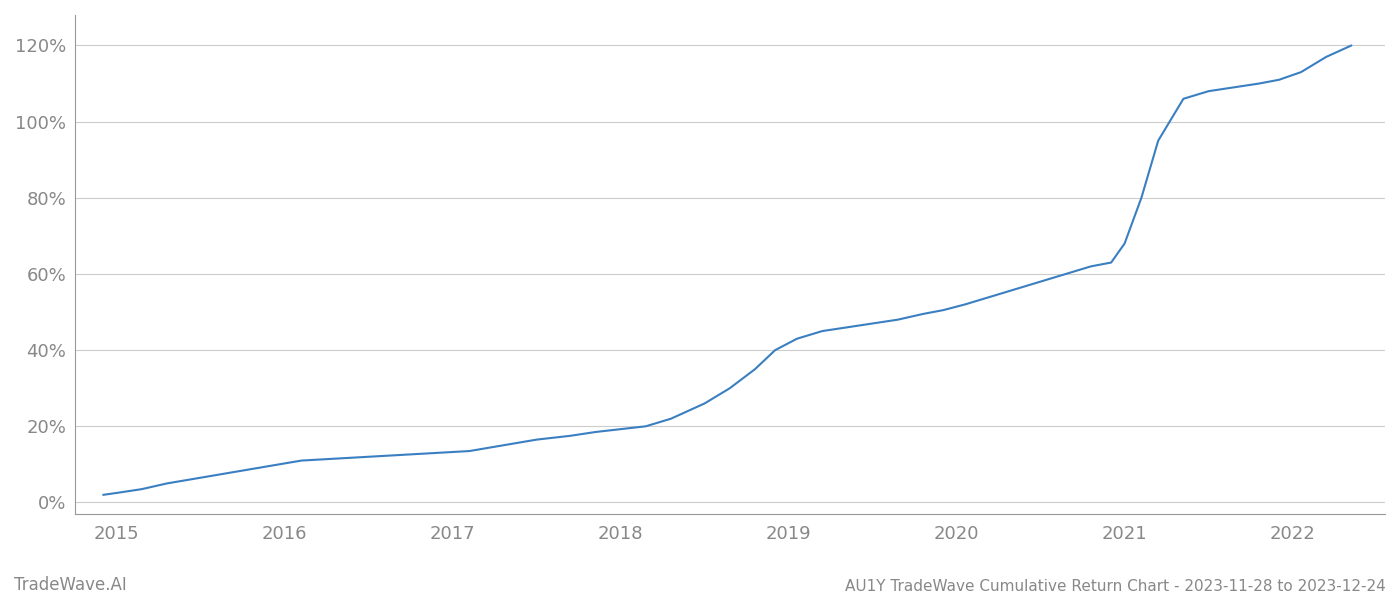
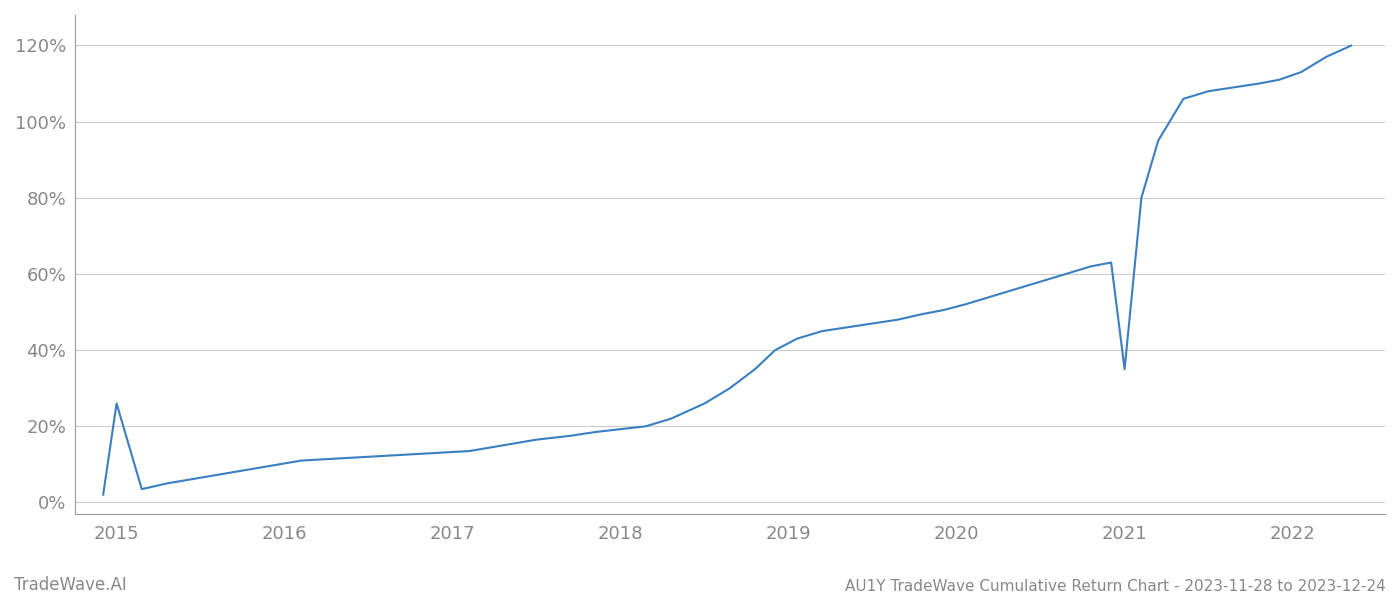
2015: 2.5% -> 26.0%
2021: 68.0% -> 35.0%
